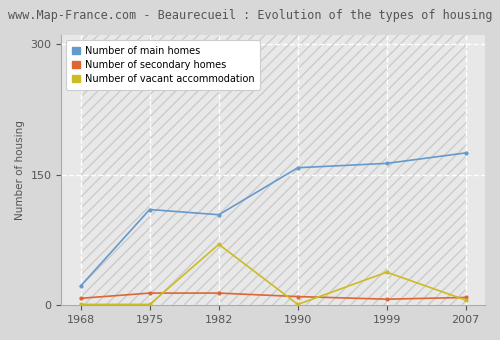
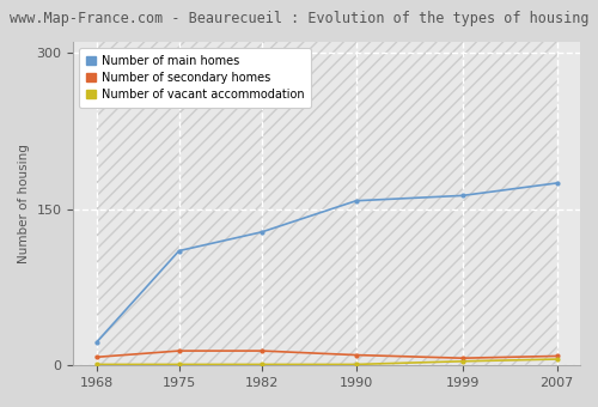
Number of main homes/1982: 104 -> 128
Number of vacant accommodation/1982: 70 -> 1
Number of vacant accommodation/1999: 38 -> 4
